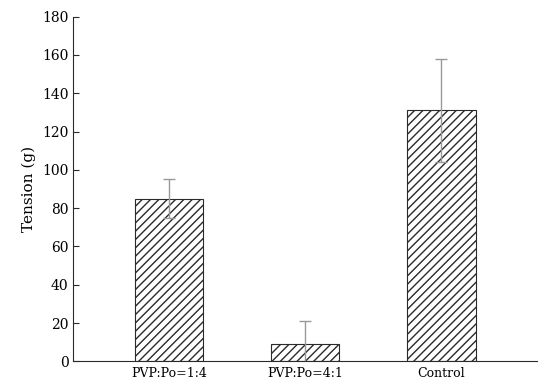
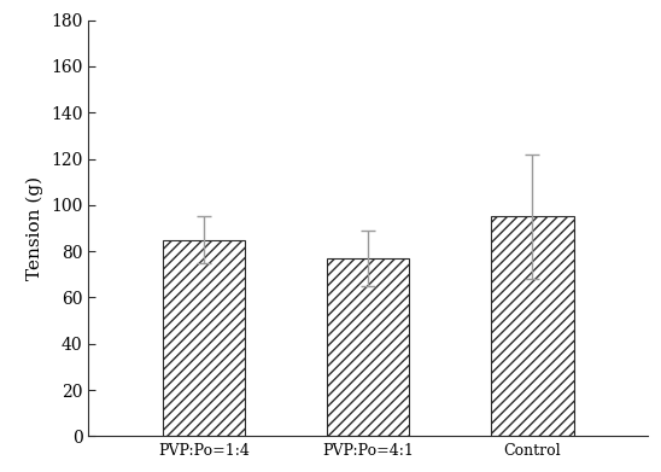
PVP:Po=4:1: 9 -> 77
Control: 131 -> 95
